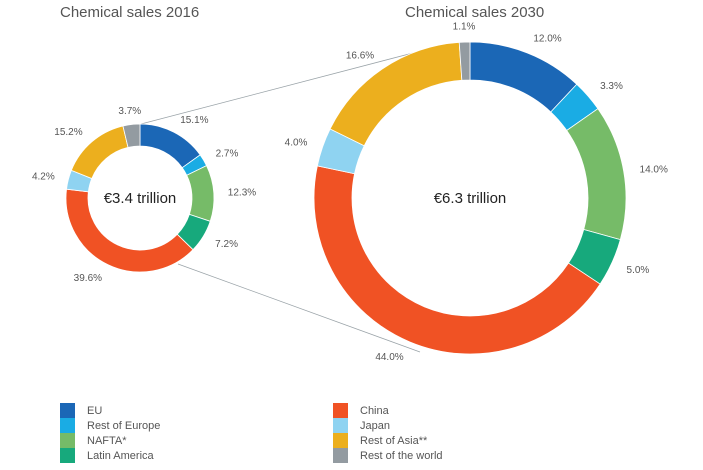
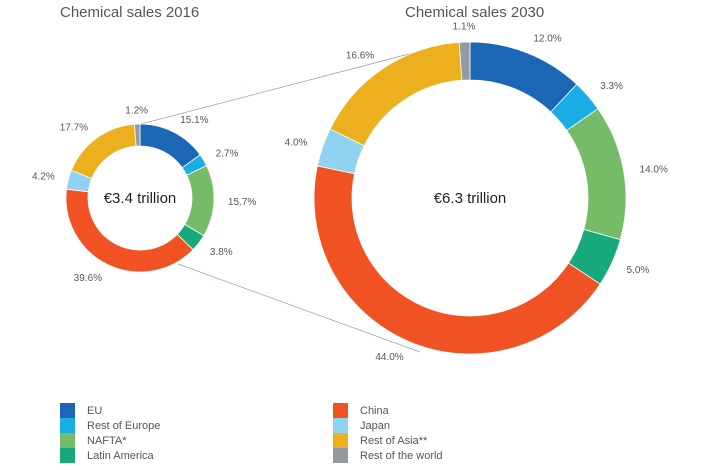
Chemical sales 2016/NAFTA*: 12.3% -> 15.7%
Chemical sales 2016/Latin America: 7.2% -> 3.8%
Chemical sales 2016/Rest of Asia**: 15.2% -> 17.7%
Chemical sales 2016/Rest of the world: 3.7% -> 1.2%
